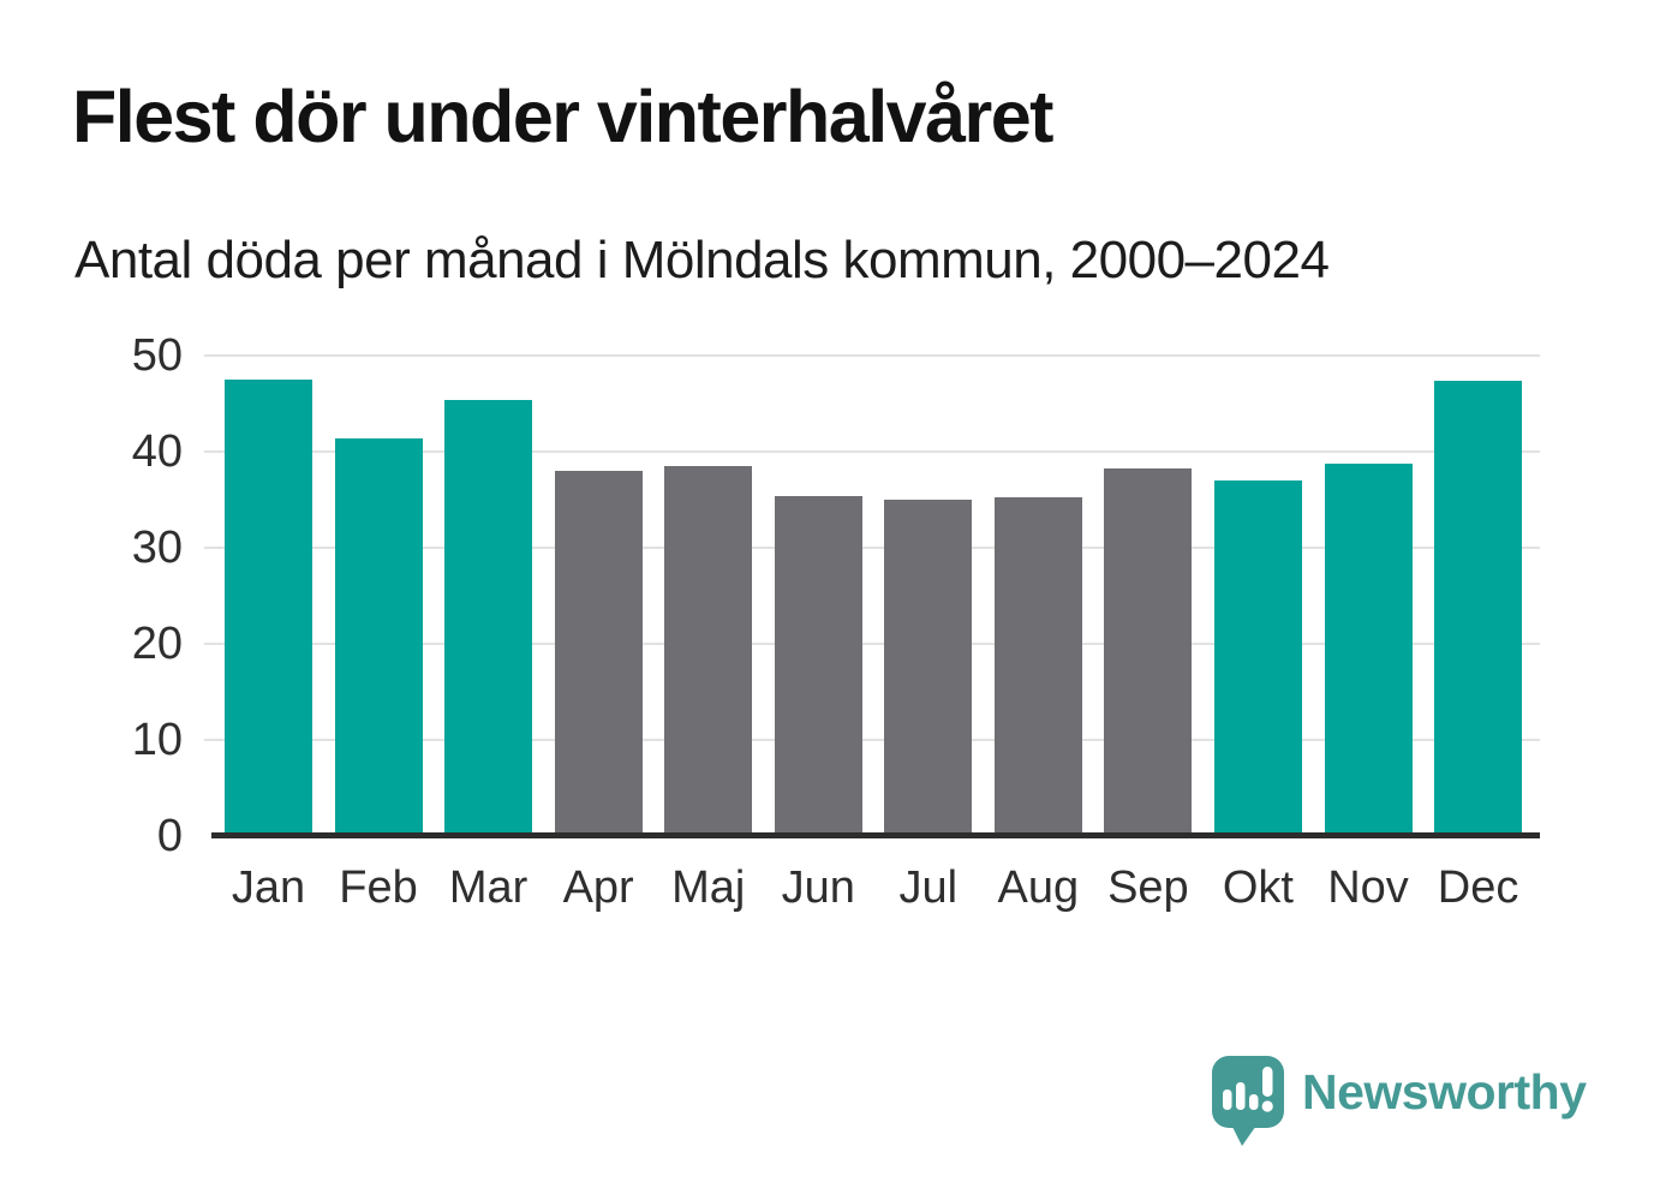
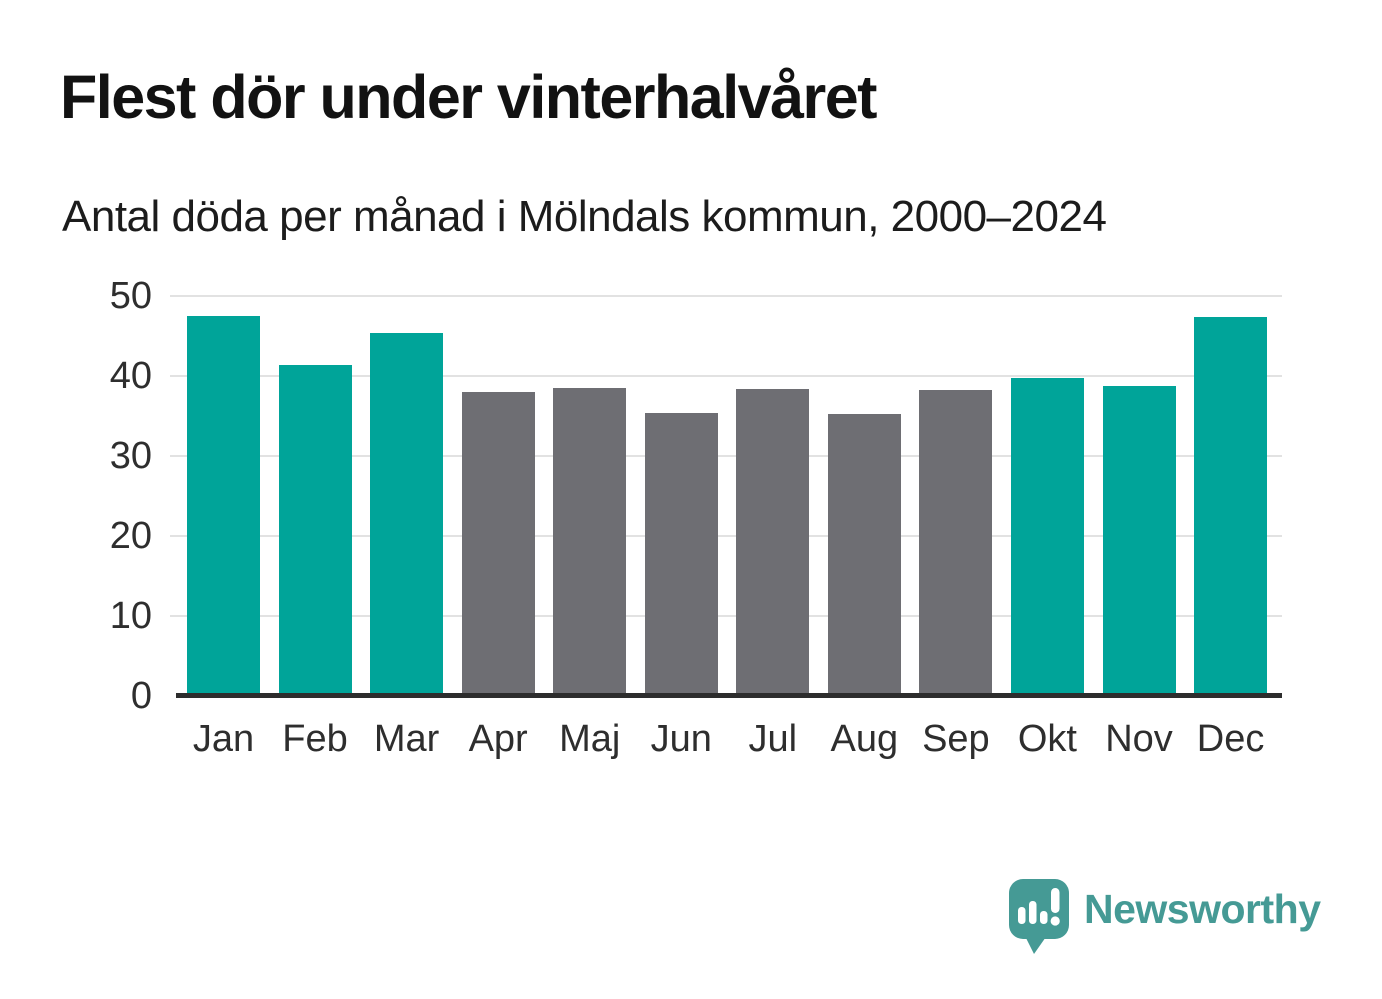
Jul: 35 -> 38
Okt: 37 -> 40
